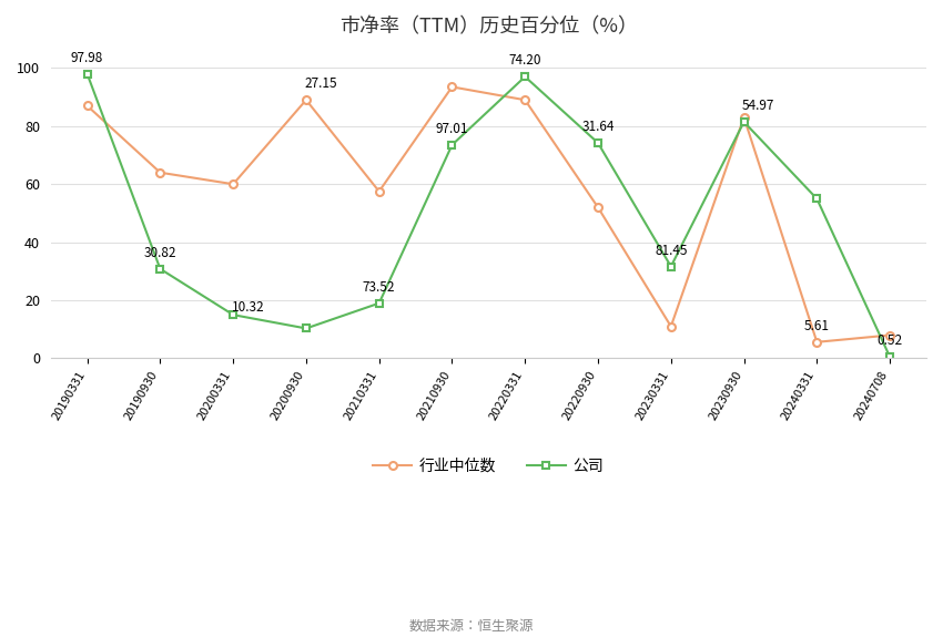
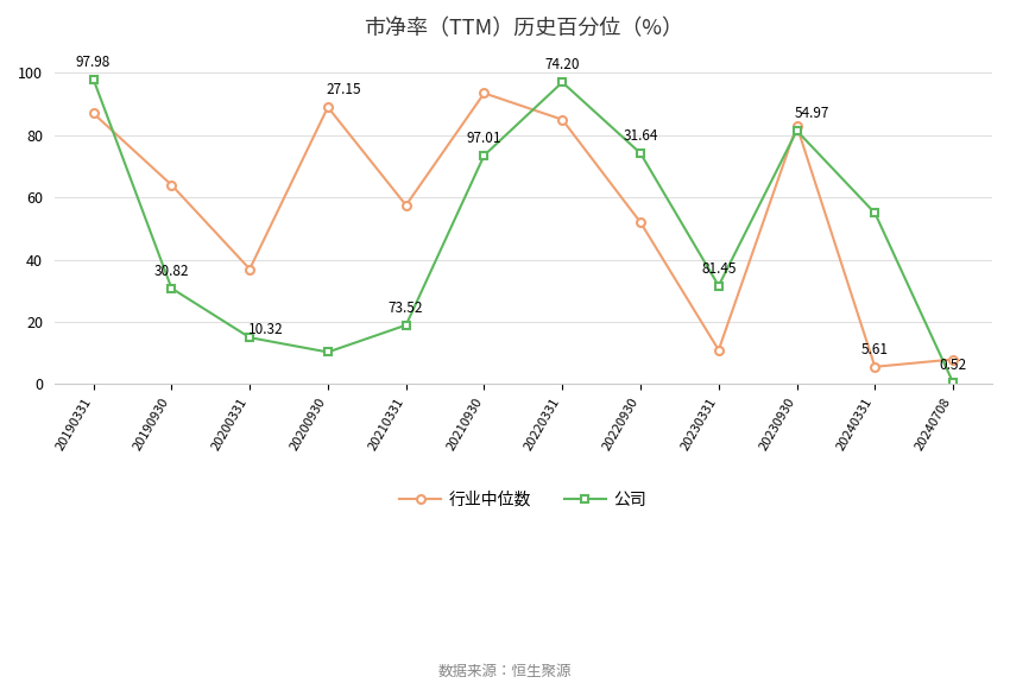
行业中位数/20200331: 60.0 -> 37.0
行业中位数/20220331: 89.0 -> 85.0
